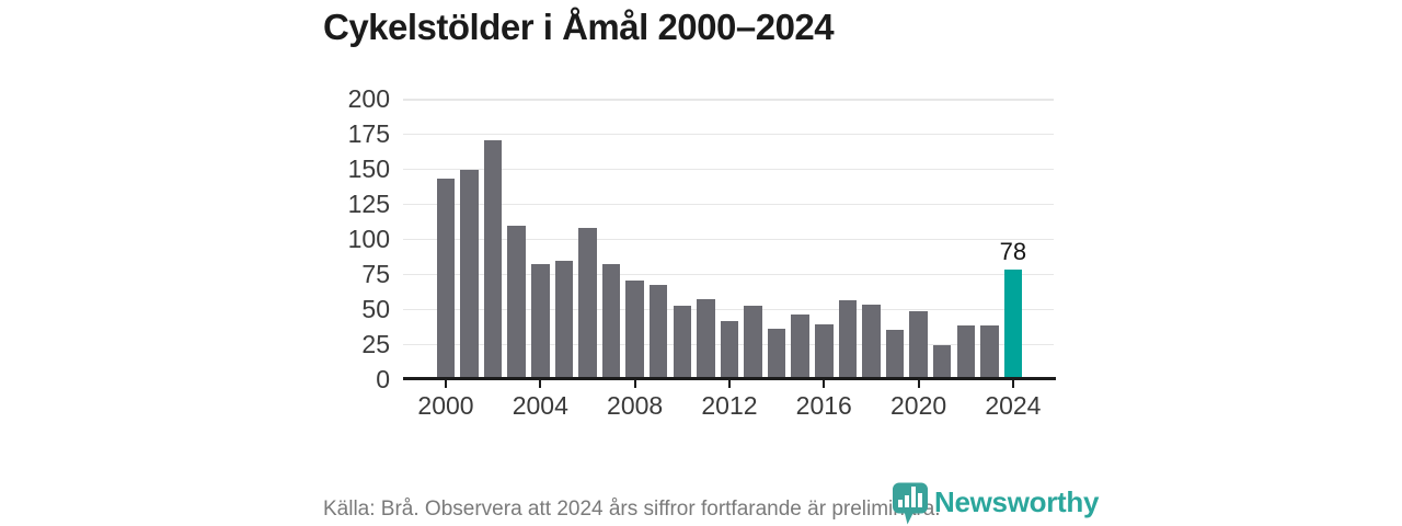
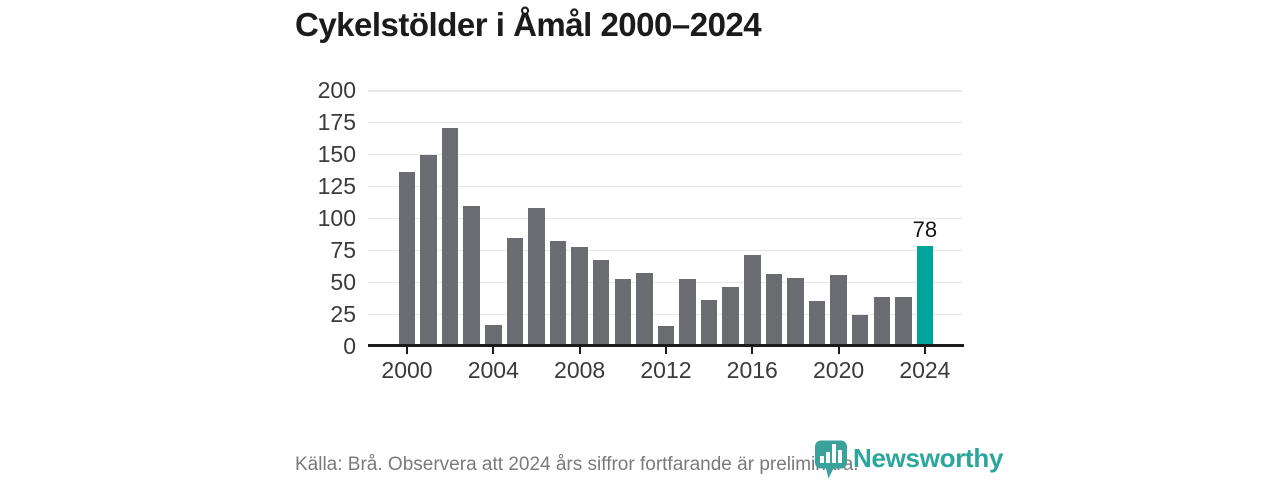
2000: 143 -> 136
2004: 82 -> 16
2008: 70 -> 77
2012: 41 -> 15
2016: 39 -> 71
2020: 48 -> 55
